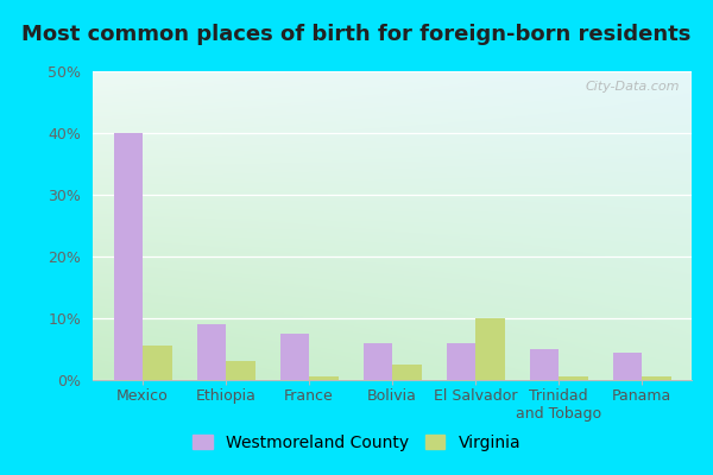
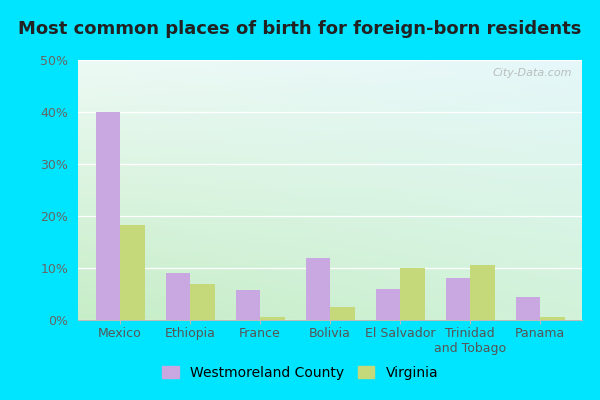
Virginia/Mexico: 5.5% -> 18.2%
Virginia/Ethiopia: 3.0% -> 7.0%
Westmoreland County/France: 7.5% -> 5.8%
Westmoreland County/Bolivia: 6.0% -> 12.0%
Westmoreland County/Trinidad and Tobago: 5.0% -> 8.0%
Virginia/Trinidad and Tobago: 0.5% -> 10.6%
